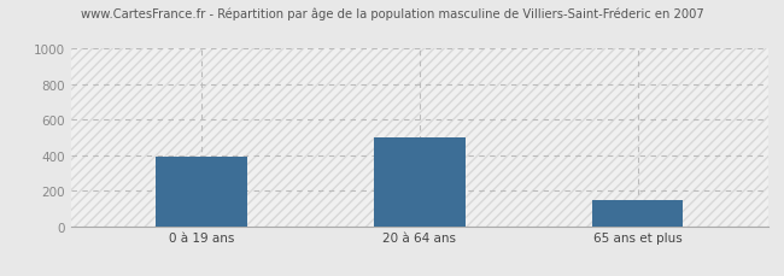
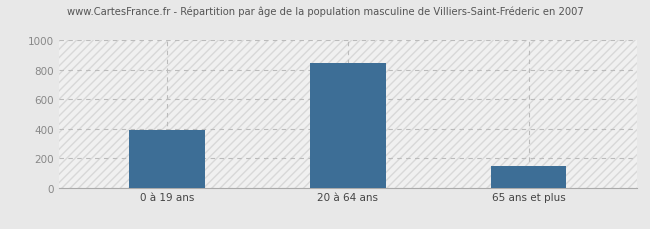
20 à 64 ans: 500 -> 840
